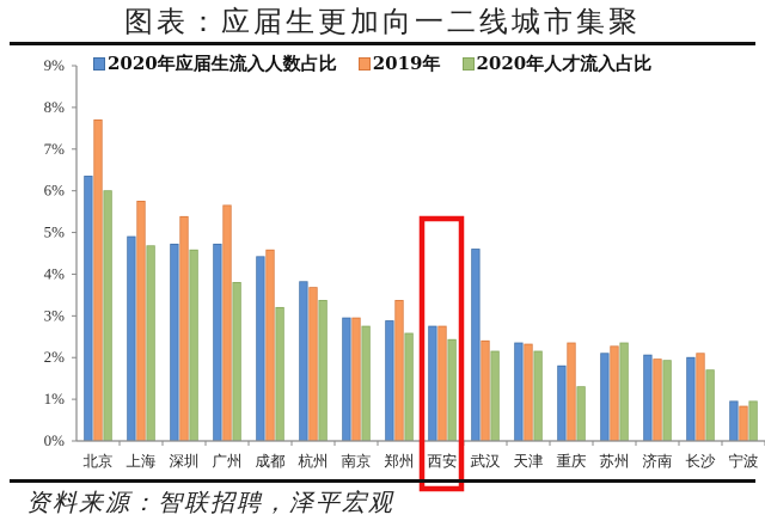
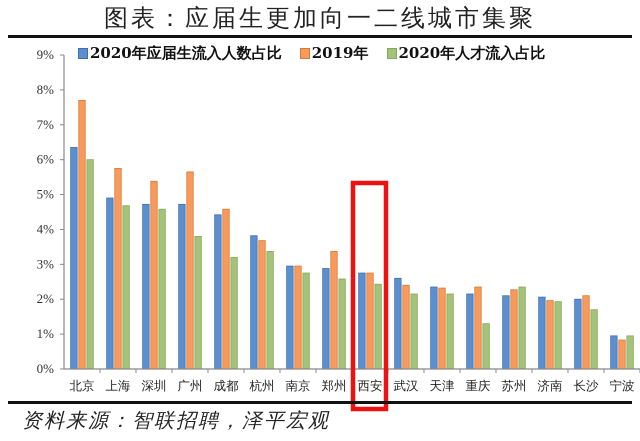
2020年应届生流入人数占比/武汉: 4.6% -> 2.6%
2020年应届生流入人数占比/重庆: 1.8% -> 2.1%
